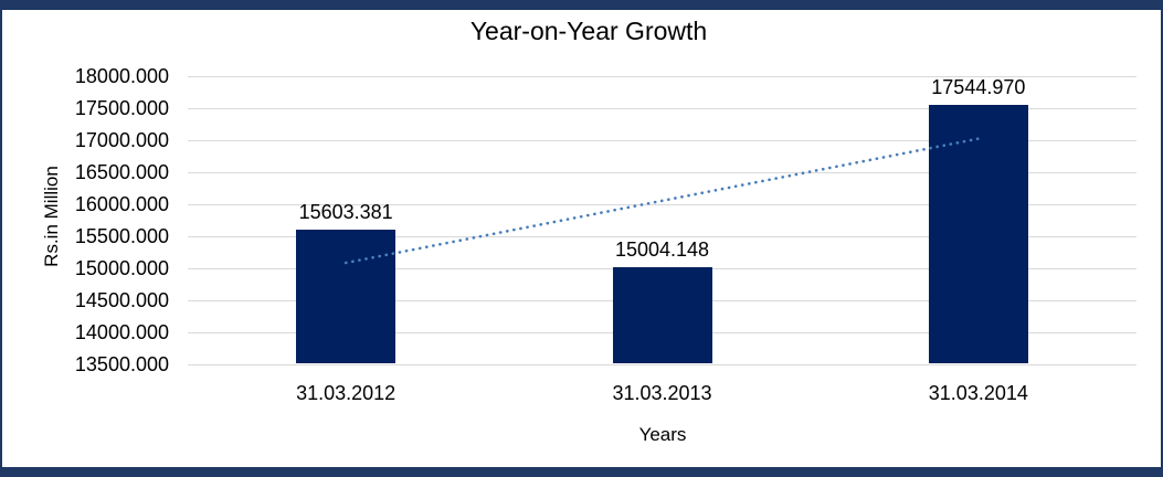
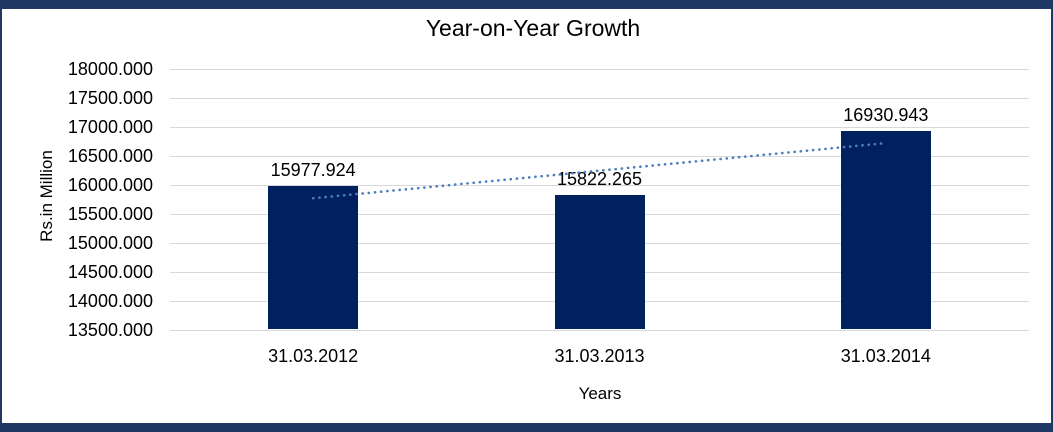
31.03.2012: 15603.381 -> 15977.924
31.03.2013: 15004.148 -> 15822.265
31.03.2014: 17544.970 -> 16930.943
